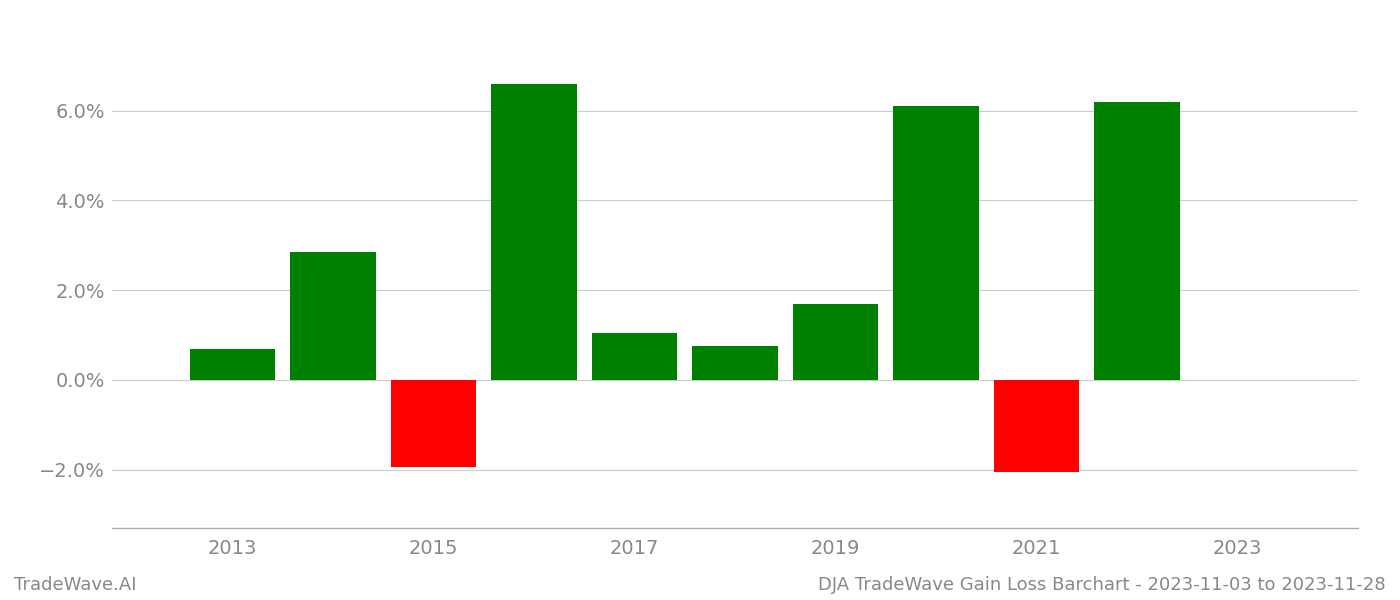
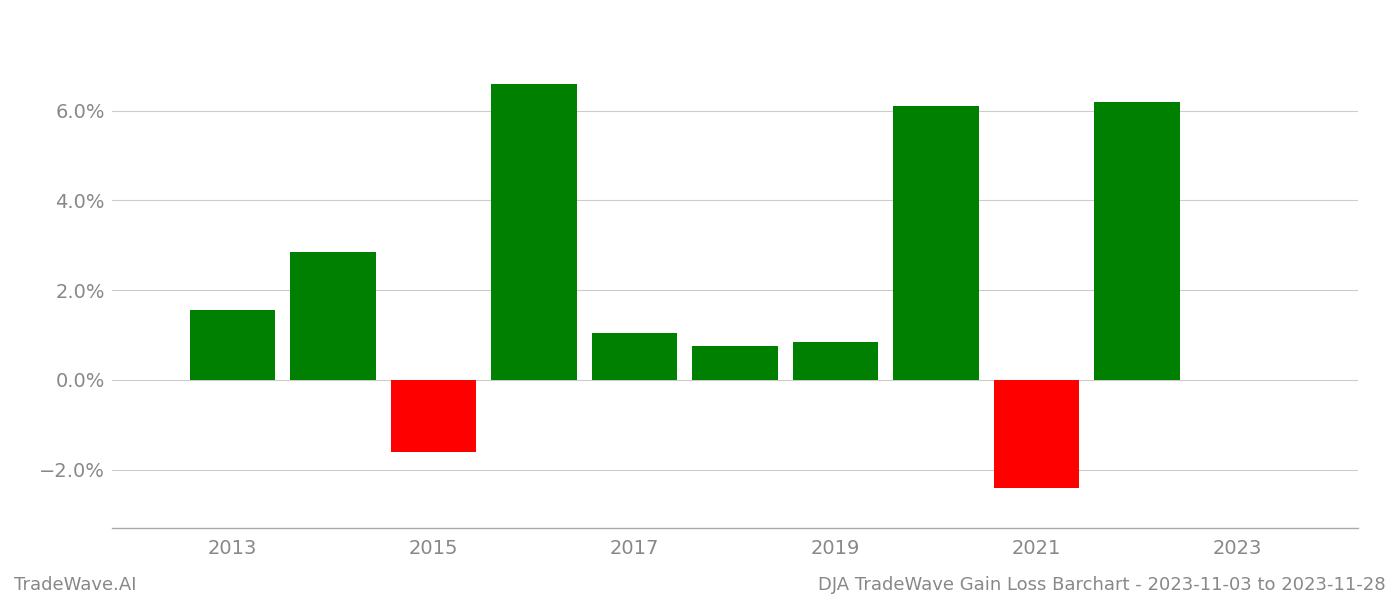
2013: 0.70% -> 1.55%
2015: -1.95% -> -1.60%
2019: 1.70% -> 0.85%
2021: -2.05% -> -2.40%
